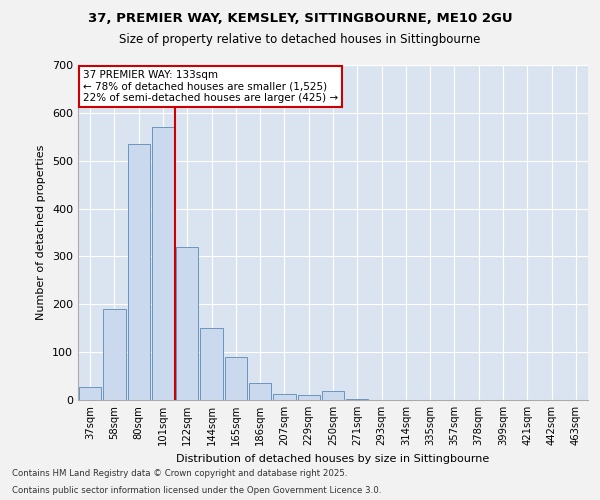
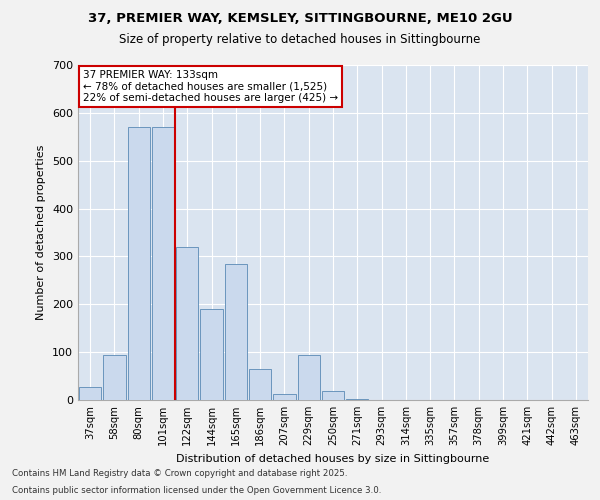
58sqm: 190 -> 95
80sqm: 535 -> 570
144sqm: 150 -> 190
165sqm: 90 -> 285
186sqm: 35 -> 65
229sqm: 10 -> 95
